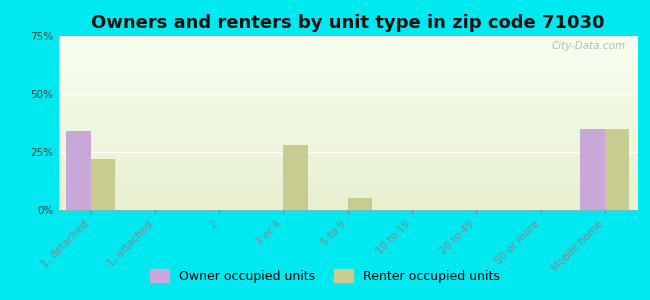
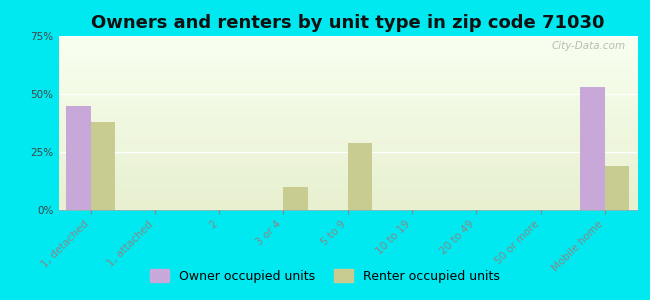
Owner occupied units/1, detached: 34% -> 45%
Renter occupied units/1, detached: 22% -> 38%
Renter occupied units/3 or 4: 28% -> 10%
Renter occupied units/5 to 9: 5% -> 29%
Owner occupied units/Mobile home: 35% -> 53%
Renter occupied units/Mobile home: 35% -> 19%
